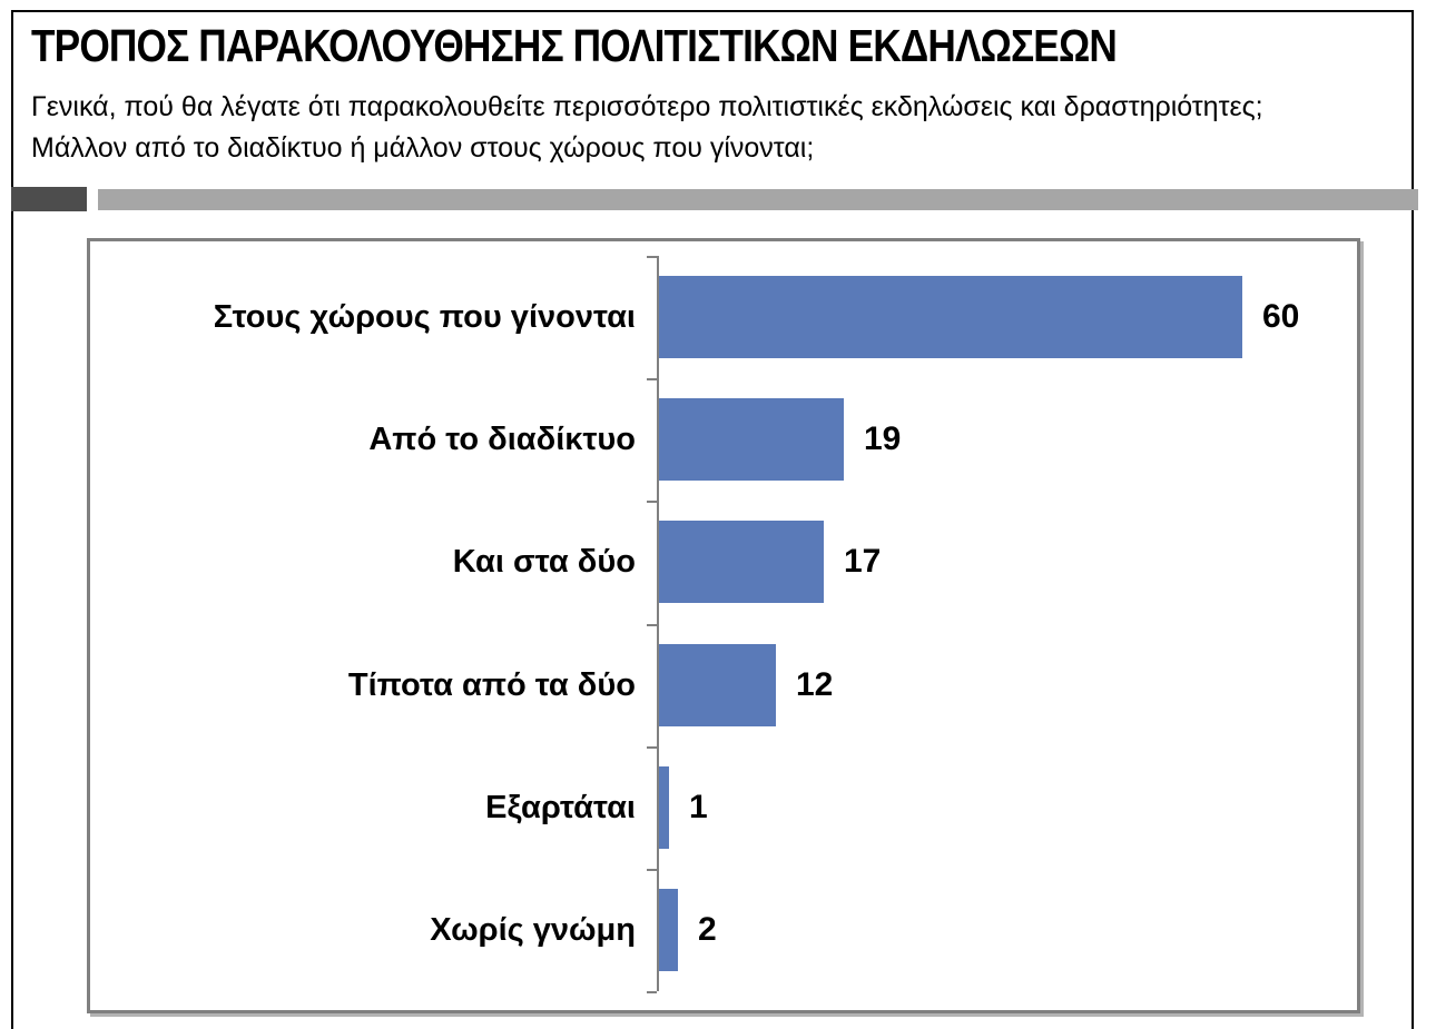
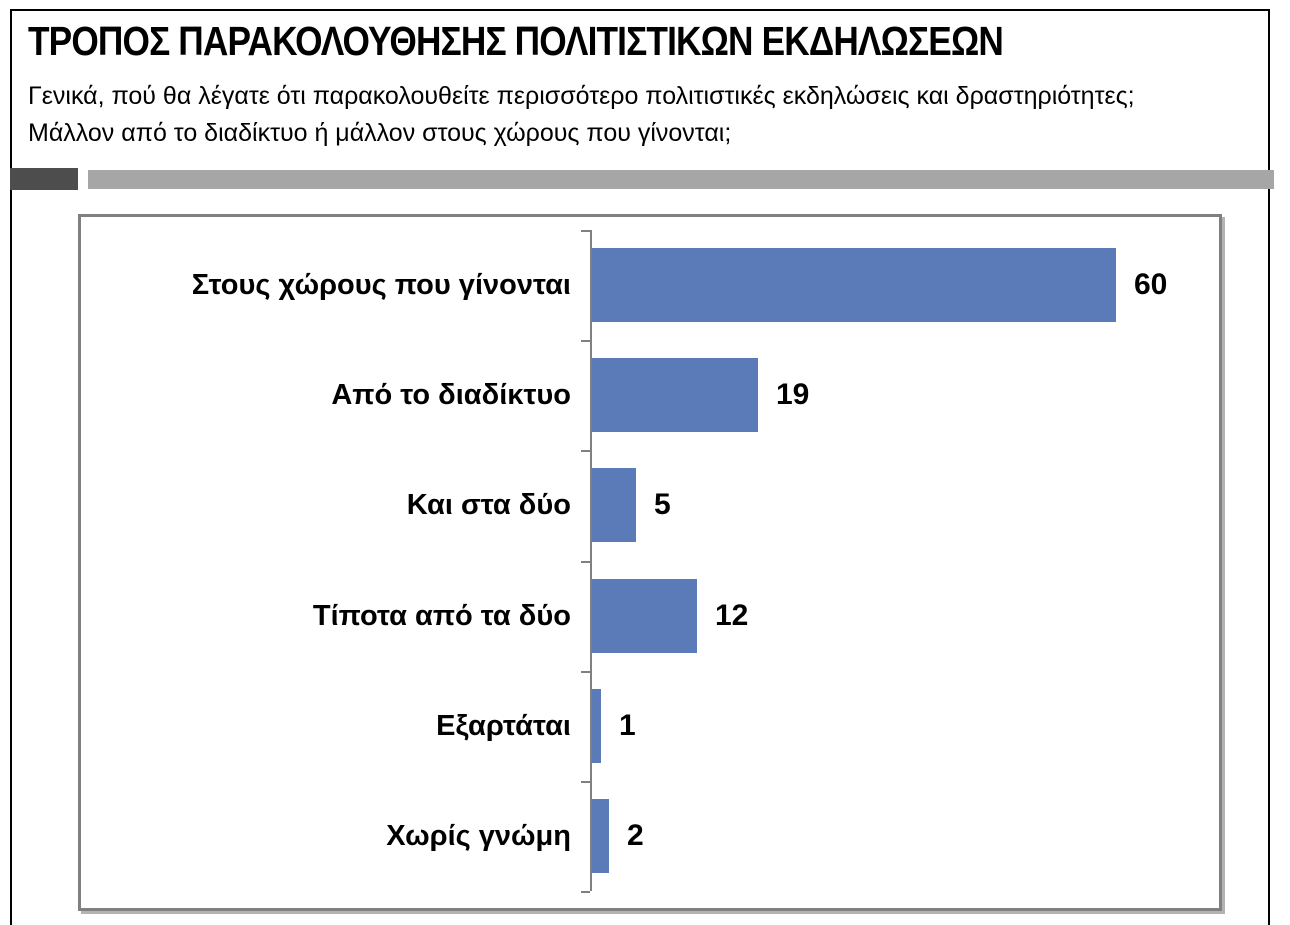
Και στα δύο: 17 -> 5
